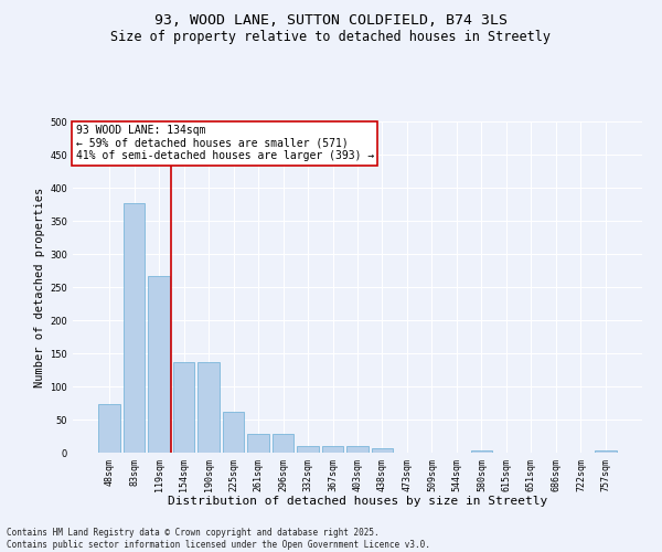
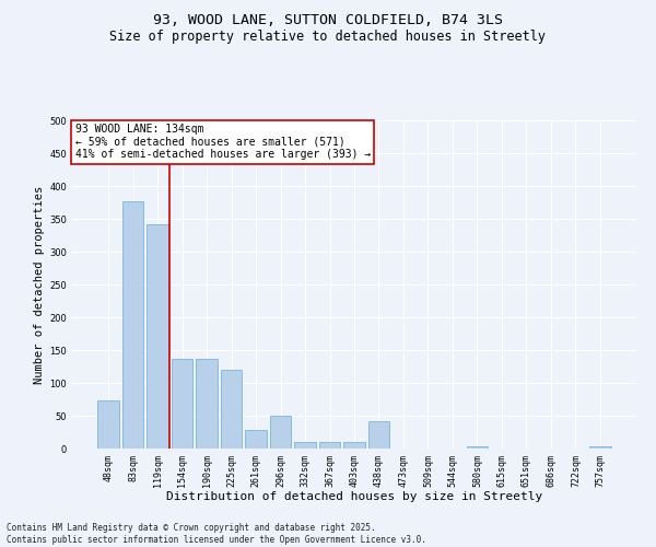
119sqm: 267 -> 342
225sqm: 61 -> 120
296sqm: 29 -> 50
438sqm: 6 -> 42
